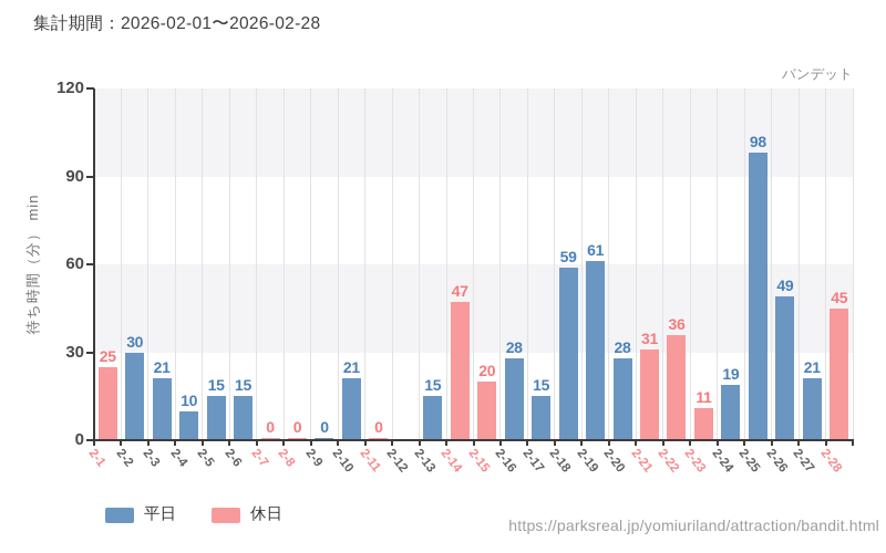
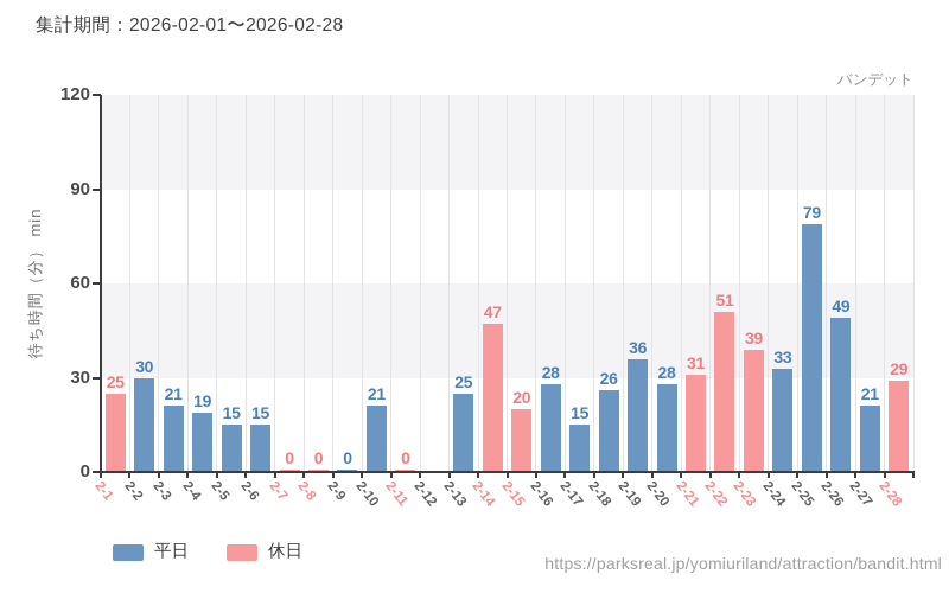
平日/2-4: 10 -> 19
平日/2-13: 15 -> 25
平日/2-18: 59 -> 26
平日/2-19: 61 -> 36
休日/2-22: 36 -> 51
休日/2-23: 11 -> 39
平日/2-24: 19 -> 33
平日/2-25: 98 -> 79
休日/2-28: 45 -> 29
